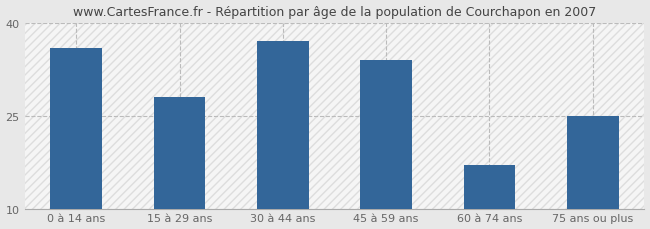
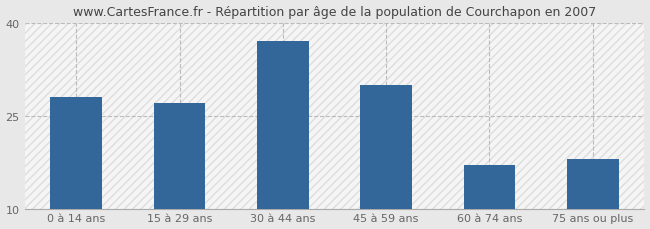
0 à 14 ans: 36 -> 28
15 à 29 ans: 28 -> 27
45 à 59 ans: 34 -> 30
75 ans ou plus: 25 -> 18
